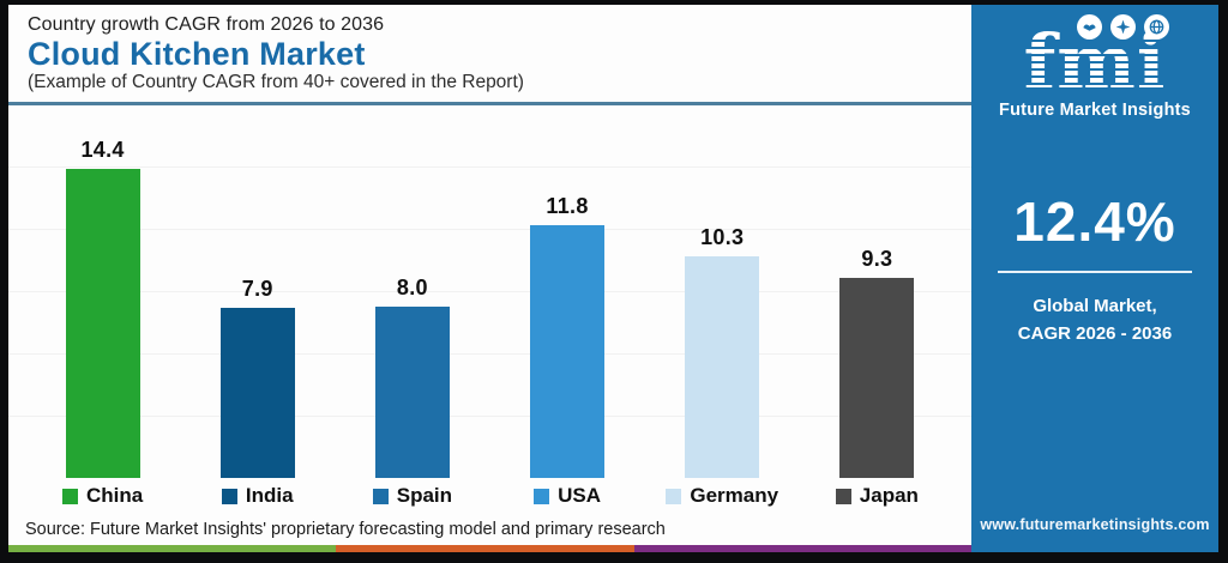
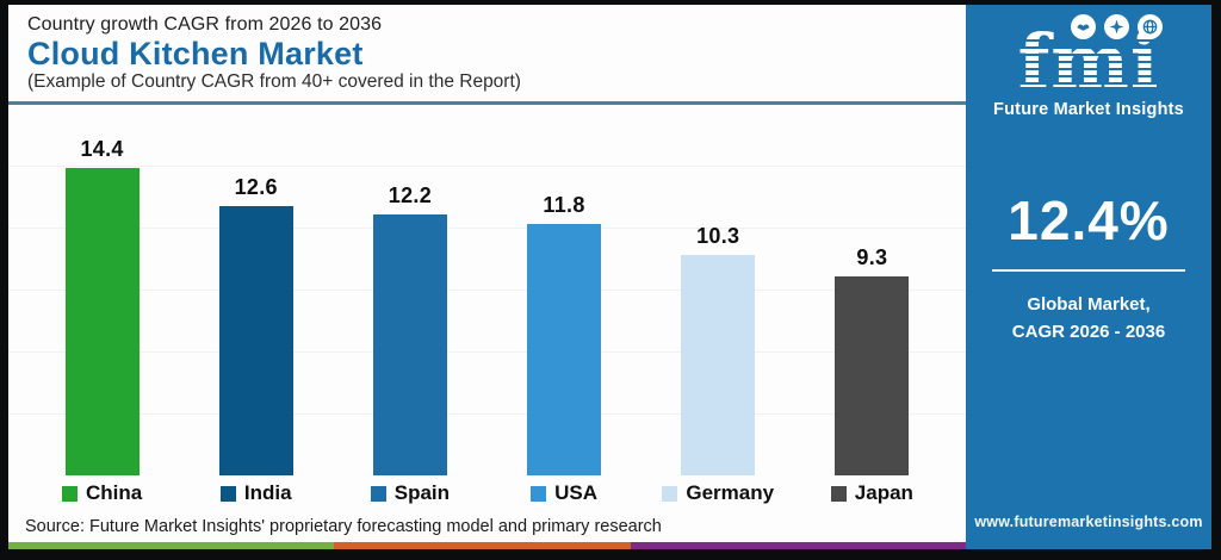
India: 7.9 -> 12.6
Spain: 8.0 -> 12.2
